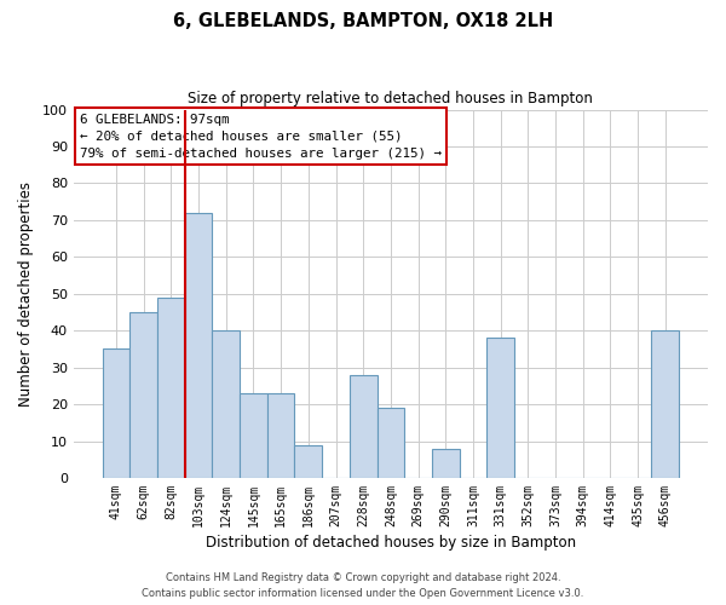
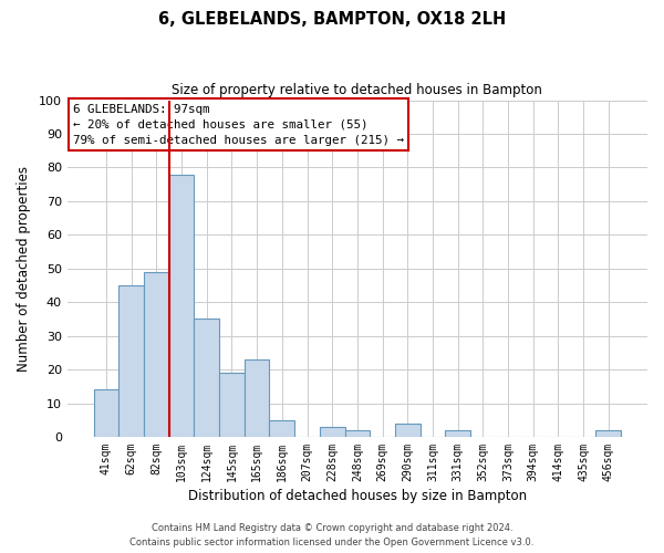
41sqm: 35 -> 14
103sqm: 72 -> 78
124sqm: 40 -> 35
145sqm: 23 -> 19
186sqm: 9 -> 5
228sqm: 28 -> 3
248sqm: 19 -> 2
290sqm: 8 -> 4
331sqm: 38 -> 2
456sqm: 40 -> 2
